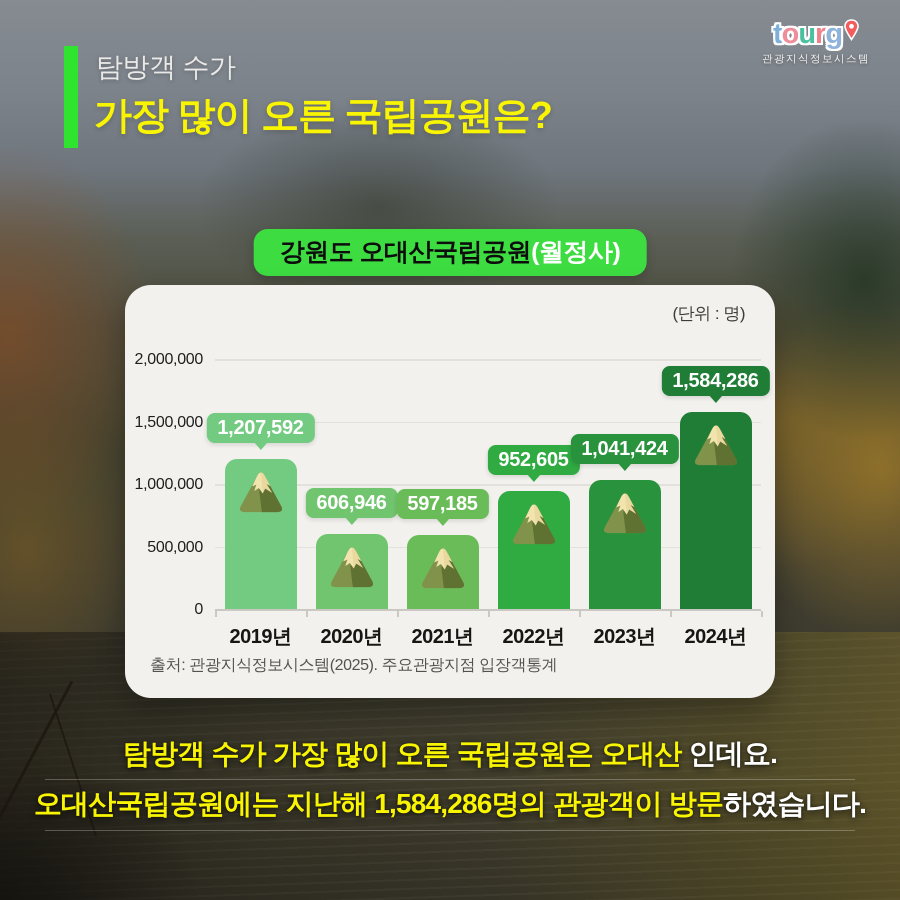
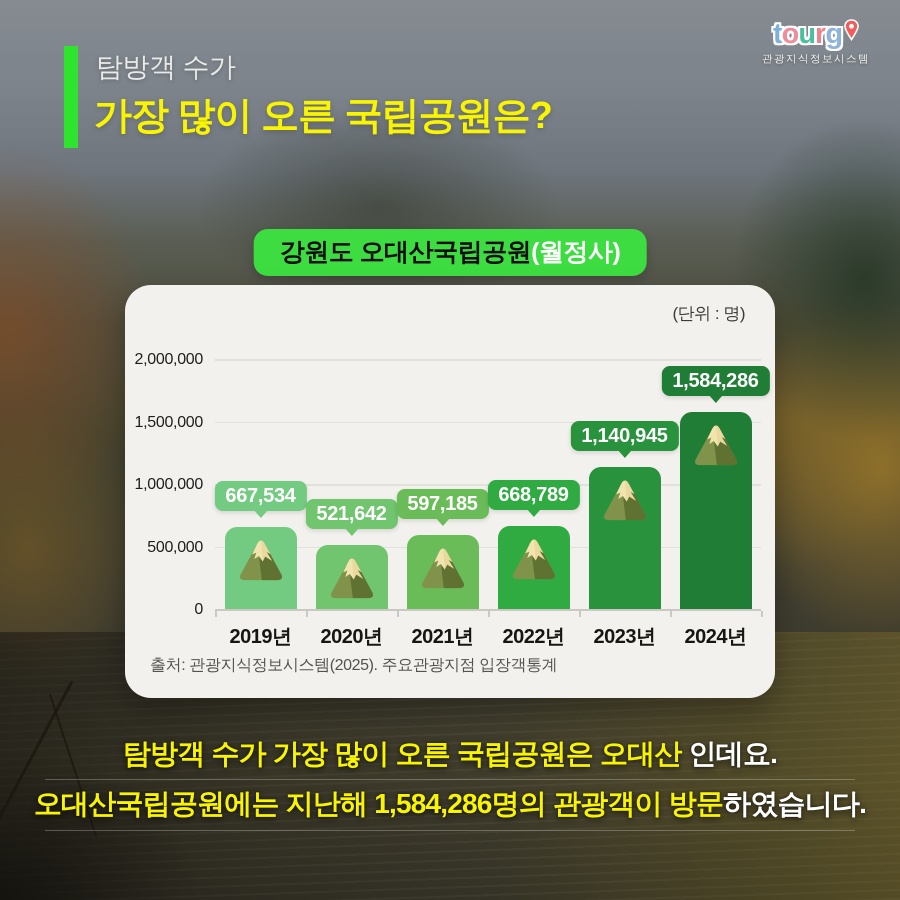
2019년: 1,207,592 -> 667,534
2020년: 606,946 -> 521,642
2022년: 952,605 -> 668,789
2023년: 1,041,424 -> 1,140,945
